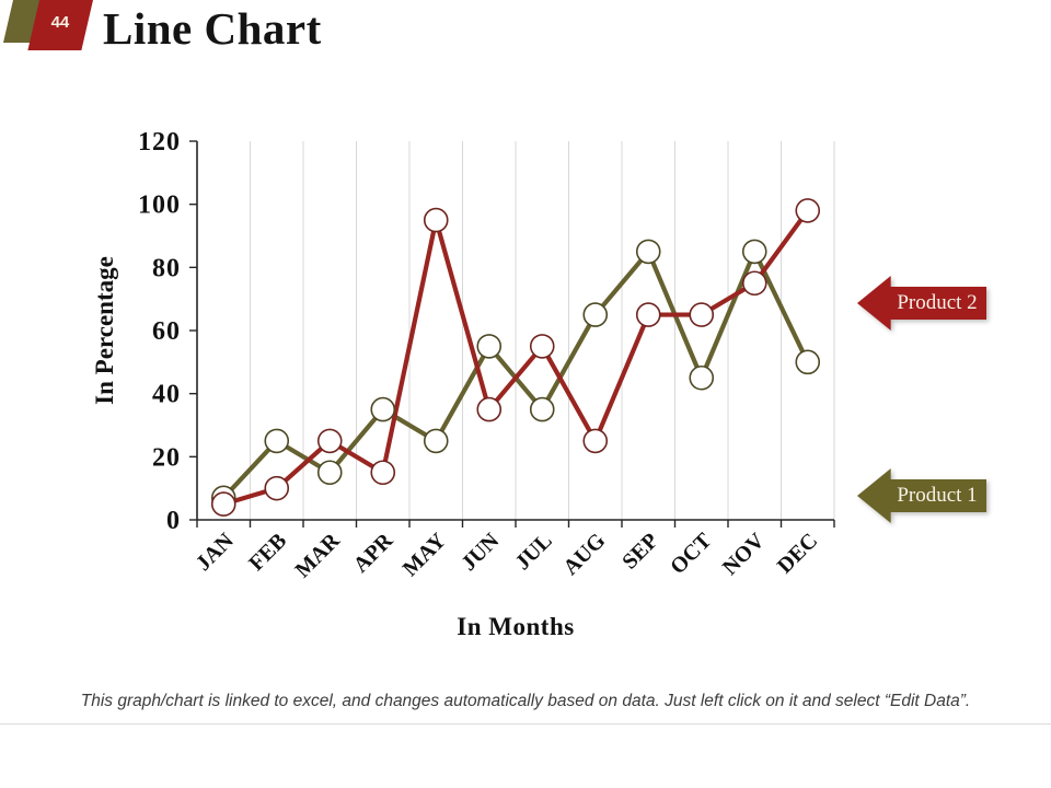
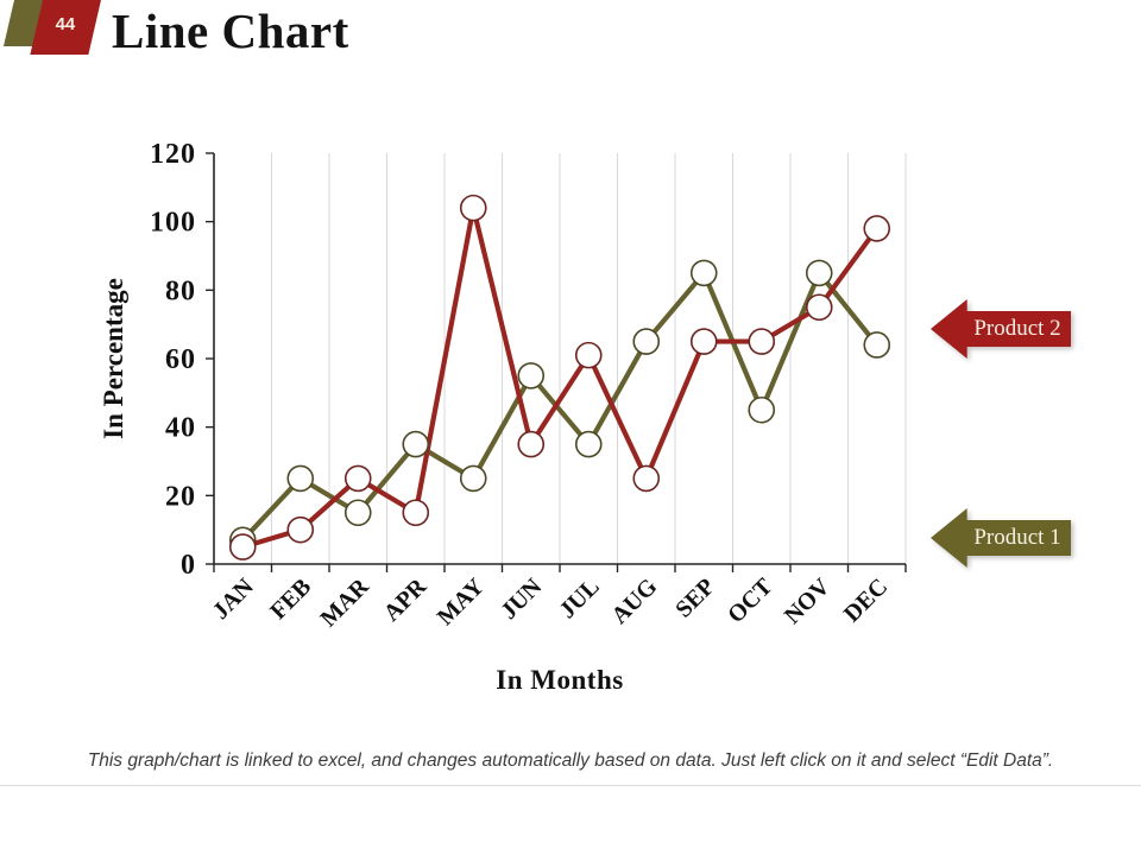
Product 2/MAY: 95 -> 104
Product 2/JUL: 55 -> 61
Product 1/DEC: 50 -> 64
